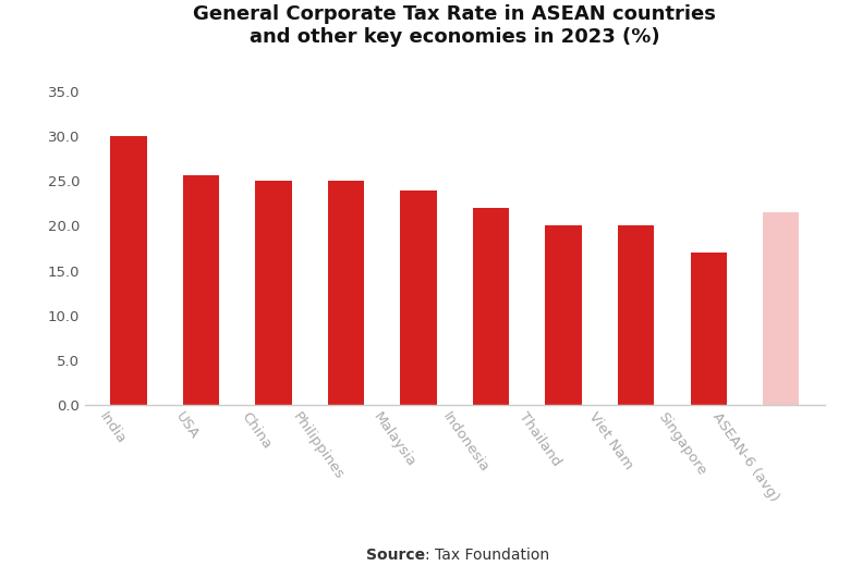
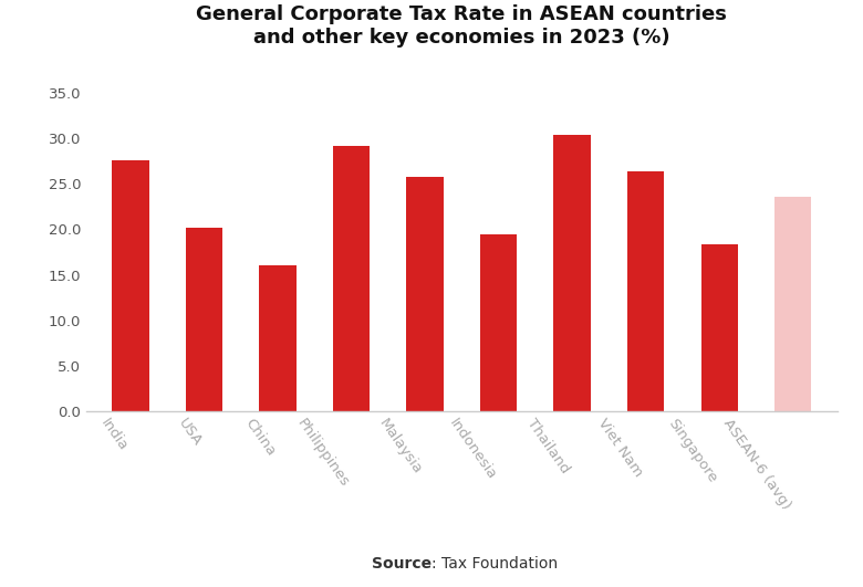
India: 30.0 -> 27.6
USA: 25.7 -> 20.2
China: 25.0 -> 16.0
Philippines: 25.0 -> 29.2
Malaysia: 24.0 -> 25.8
Indonesia: 22.0 -> 19.4
Thailand: 20.0 -> 30.4
Viet Nam: 20.0 -> 26.4
Singapore: 17.0 -> 18.4
ASEAN-6 (avg): 21.5 -> 23.6
